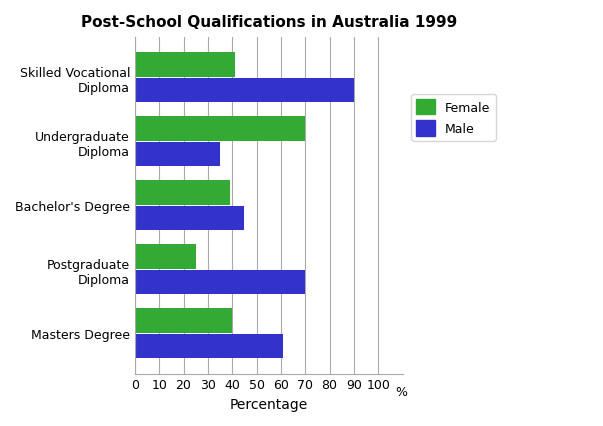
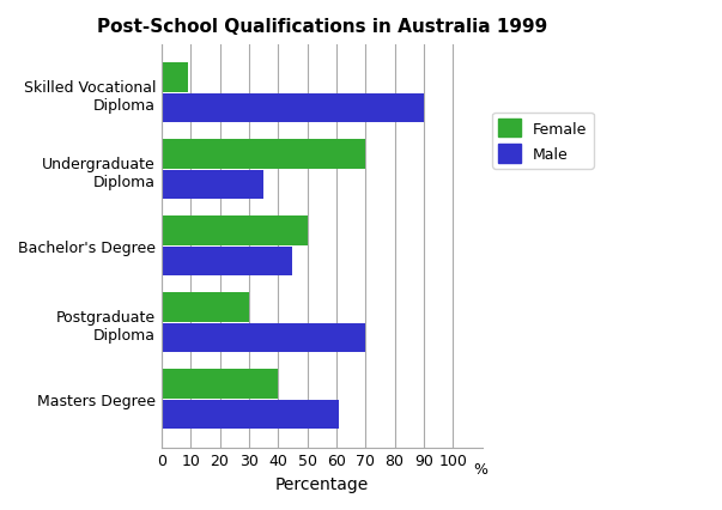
Female/Skilled Vocational Diploma: 41 -> 9
Female/Bachelor's Degree: 39 -> 50
Female/Postgraduate Diploma: 25 -> 30
